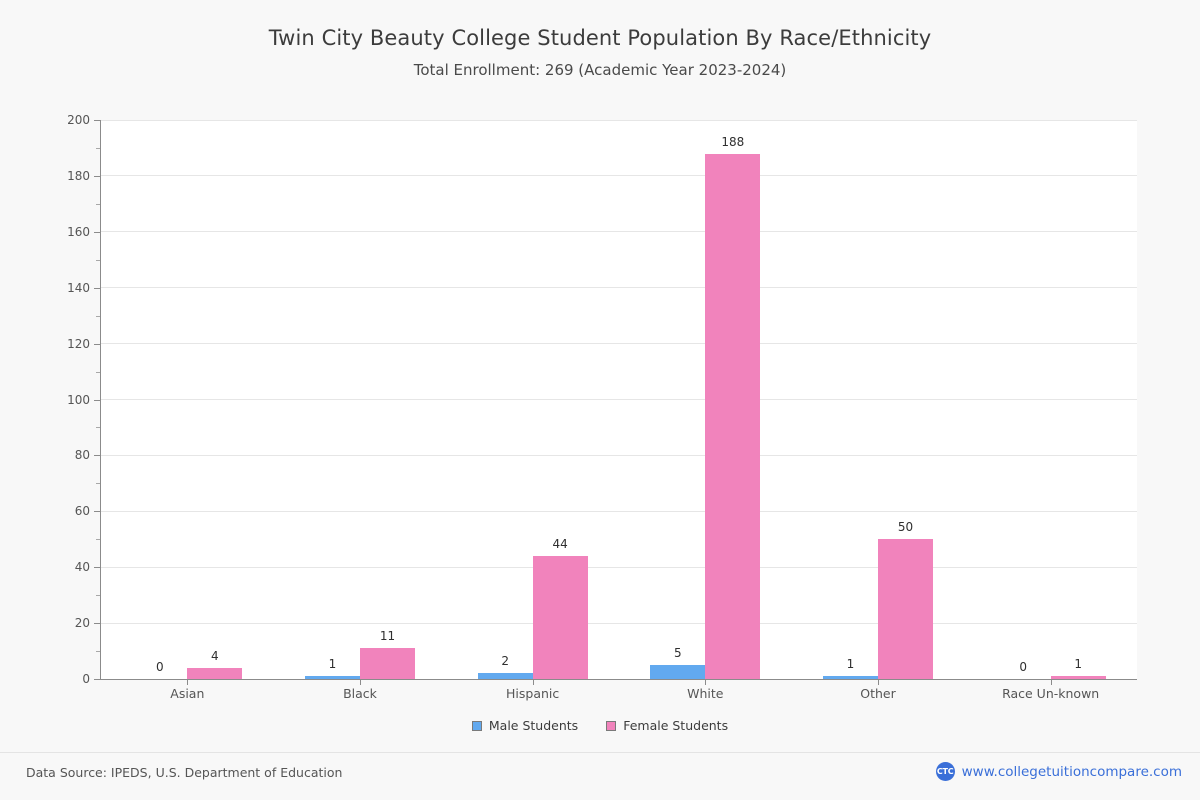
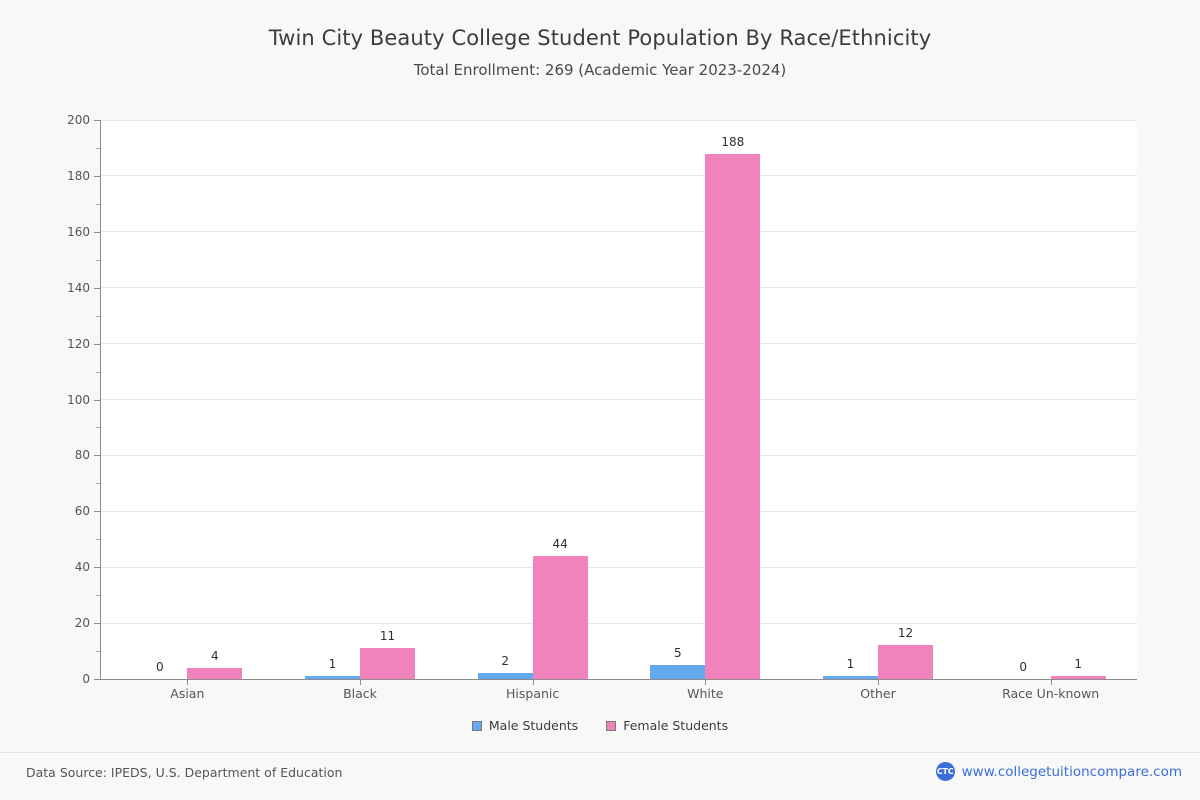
Female Students/Other: 50 -> 12
